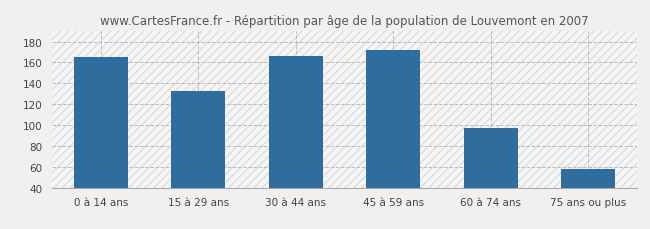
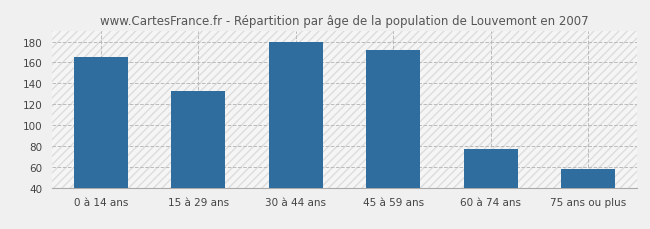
30 à 44 ans: 166 -> 180
60 à 74 ans: 97 -> 77
